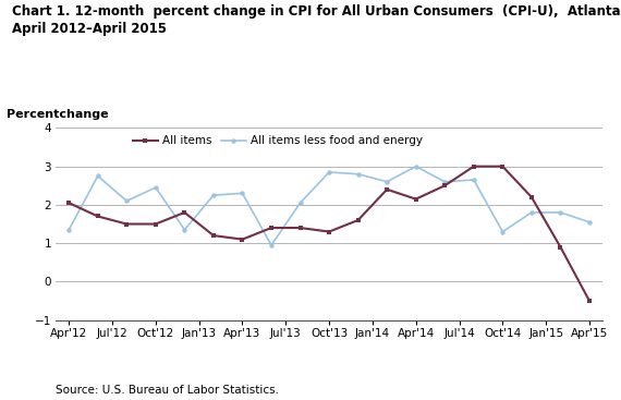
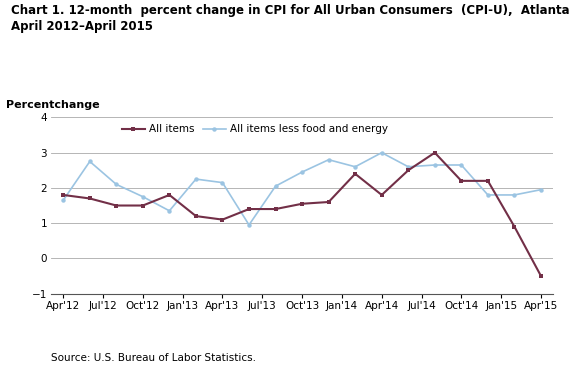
All items/Apr'12: 2.05 -> 1.80
All items less food and energy/Apr'12: 1.35 -> 1.65
All items less food and energy/Oct'12: 2.45 -> 1.75
All items less food and energy/Apr'13: 2.30 -> 2.15
All items/Oct'13: 1.30 -> 1.55
All items less food and energy/Oct'13: 2.85 -> 2.45
All items/Apr'14: 2.15 -> 1.80
All items/Oct'14: 3.00 -> 2.20
All items less food and energy/Oct'14: 1.30 -> 2.65
All items less food and energy/Apr'15: 1.55 -> 1.95
